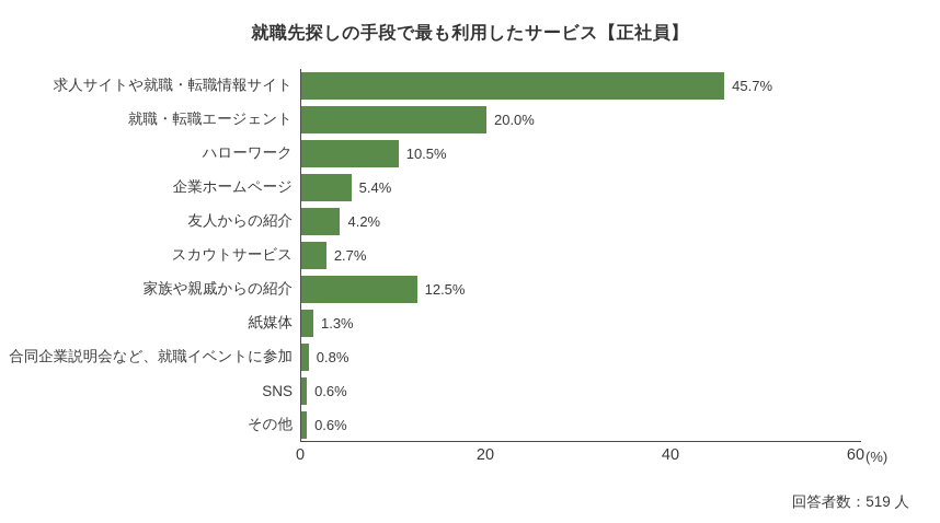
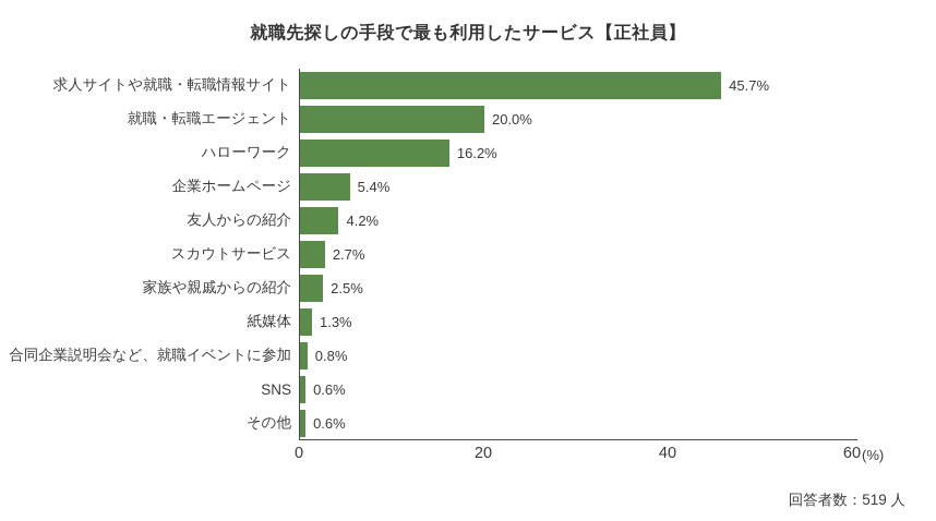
ハローワーク: 10.5% -> 16.2%
家族や親戚からの紹介: 12.5% -> 2.5%
